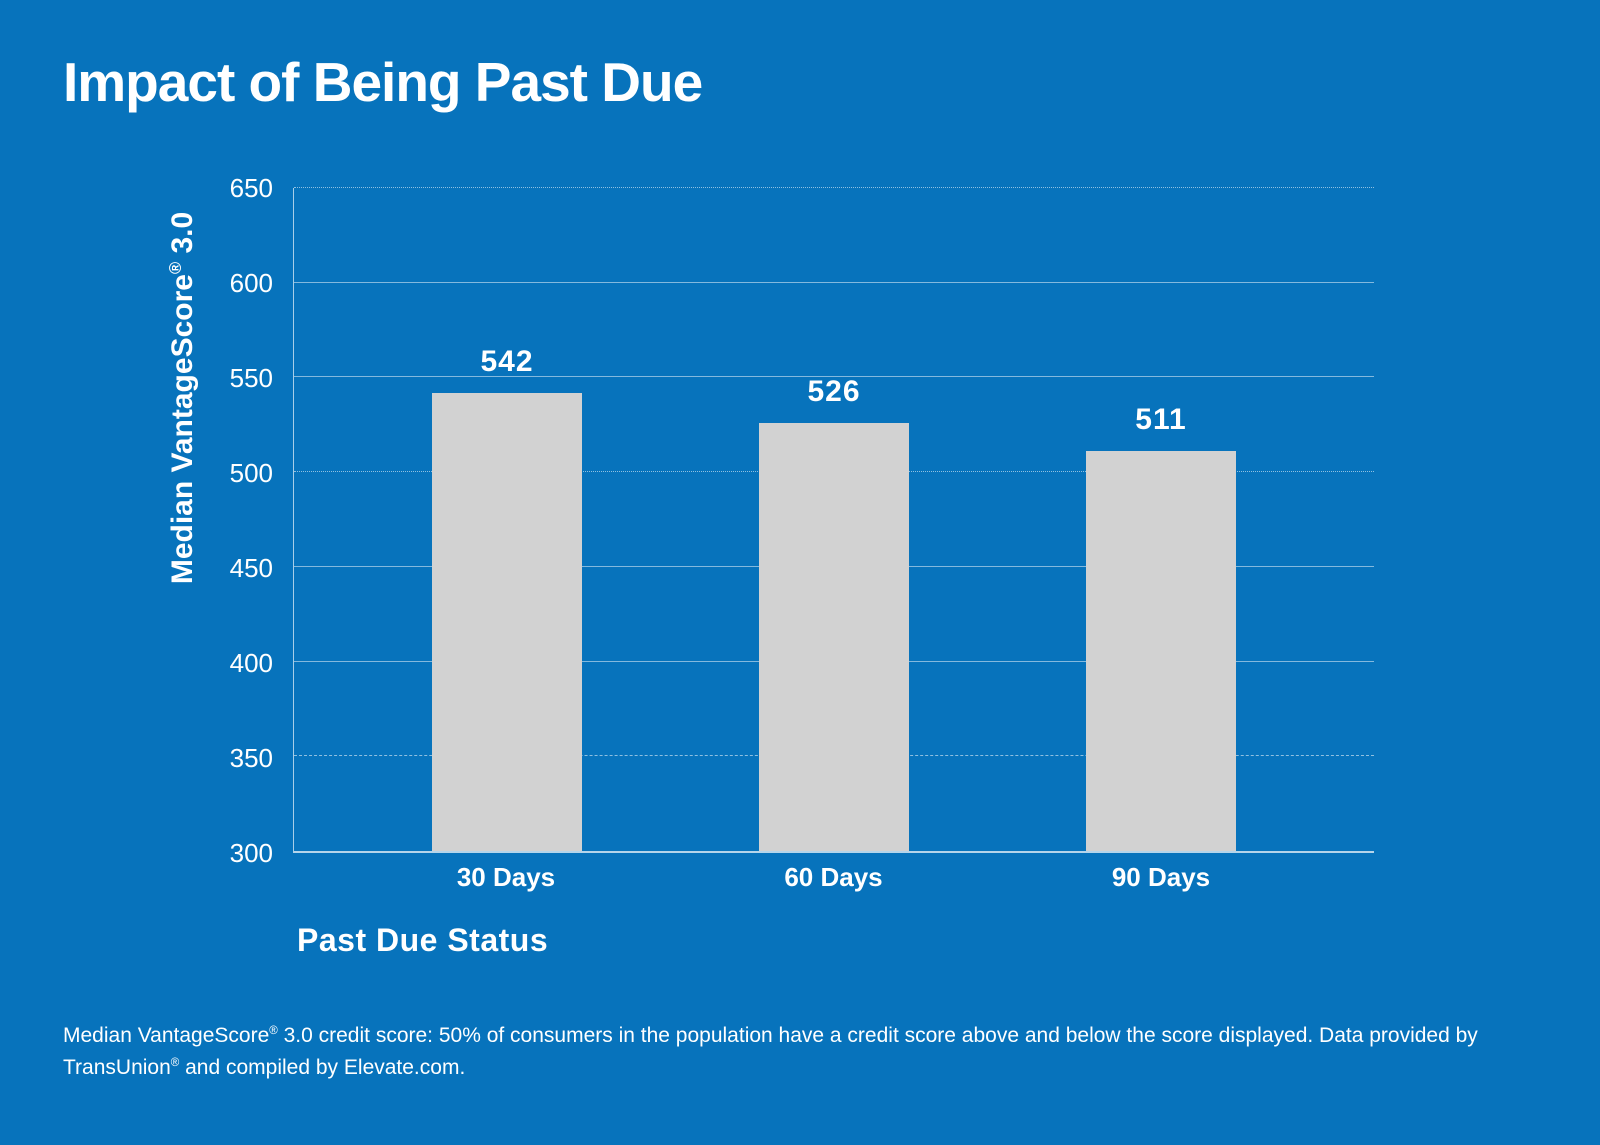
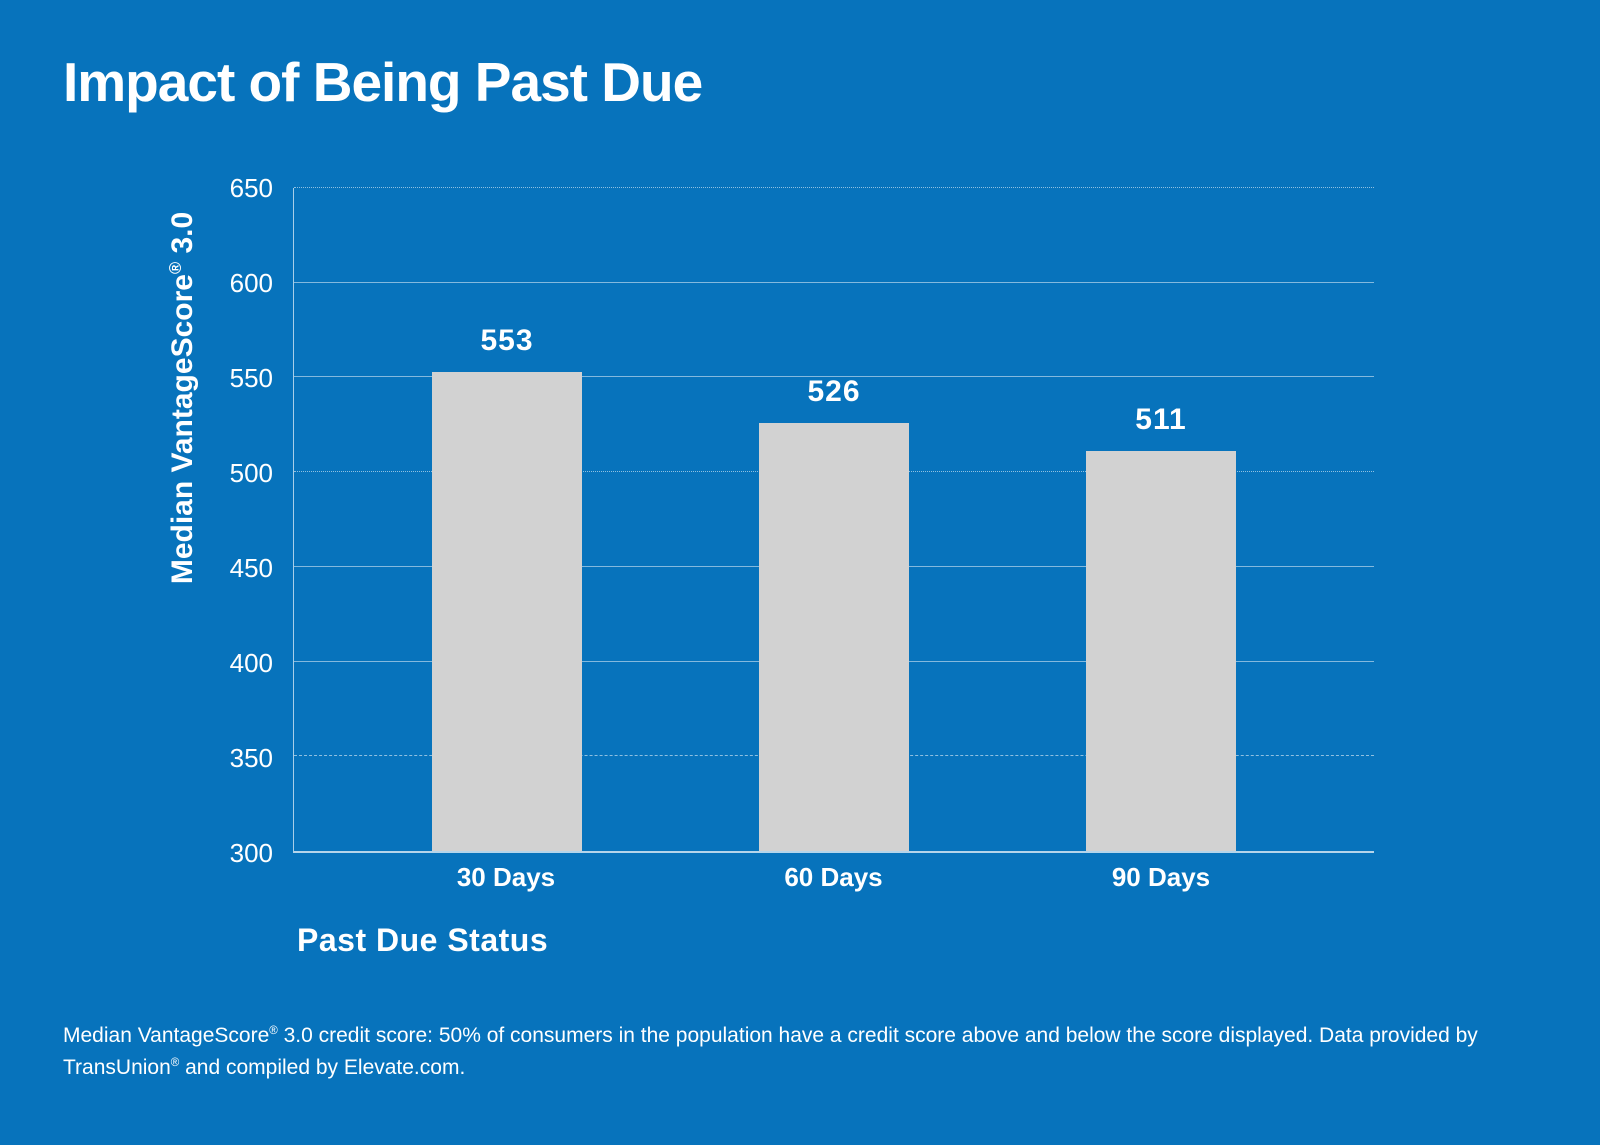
30 Days: 542 -> 553
